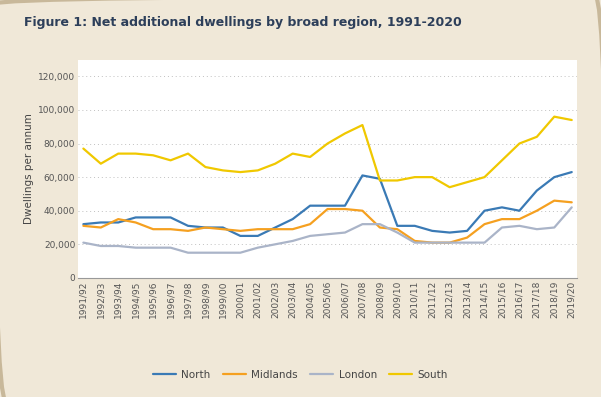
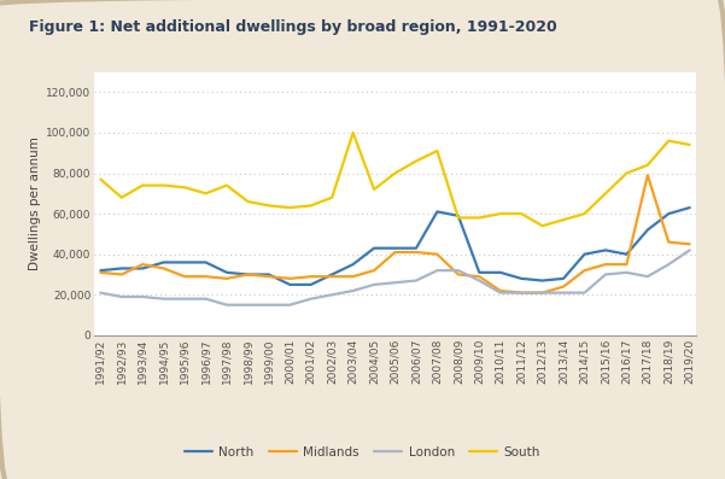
South/2003/04: 74,000 -> 100,000
Midlands/2017/18: 40,000 -> 79,000
London/2018/19: 30,000 -> 35,000
